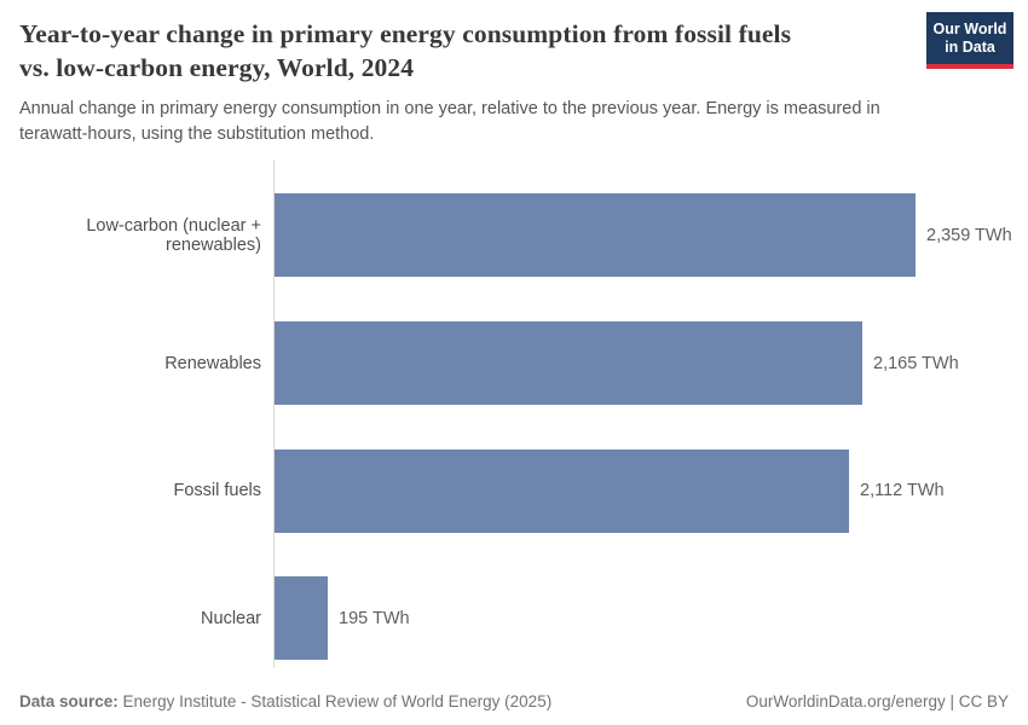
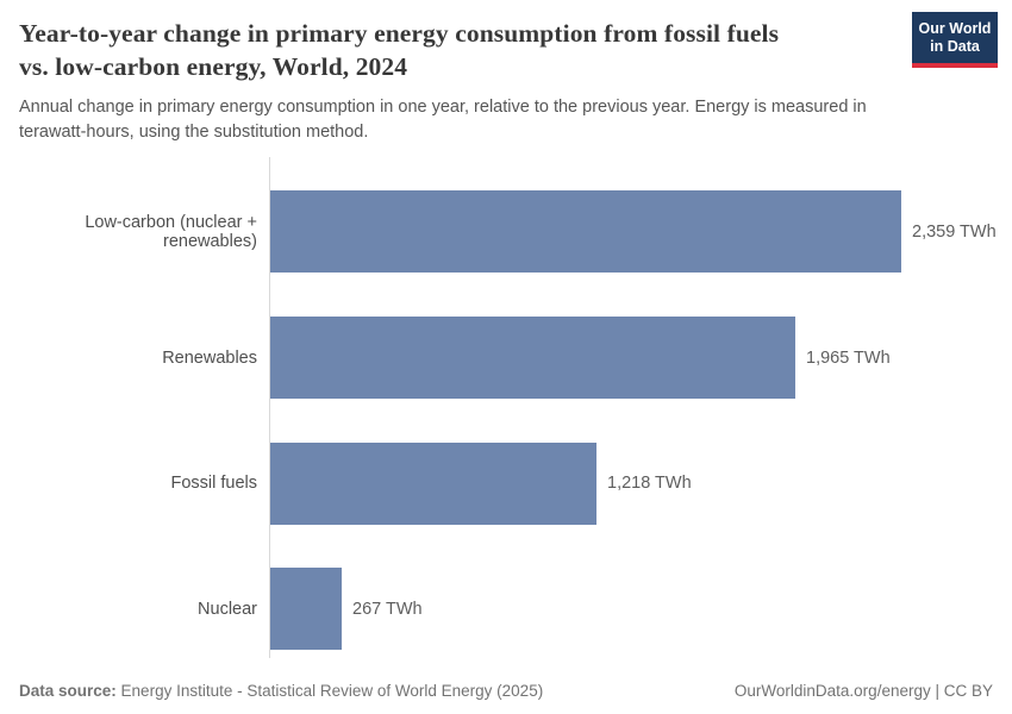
Renewables: 2,165 -> 1,965
Fossil fuels: 2,112 -> 1,218
Nuclear: 195 -> 267
